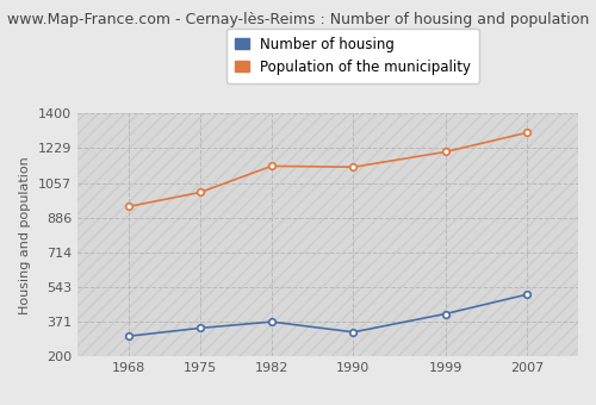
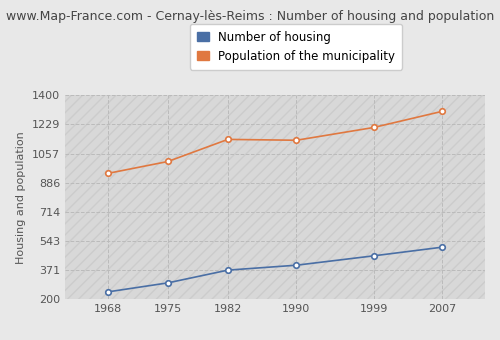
Number of housing/1968: 300 -> 240
Number of housing/1975: 340 -> 300
Number of housing/1990: 320 -> 400
Number of housing/1999: 410 -> 460
